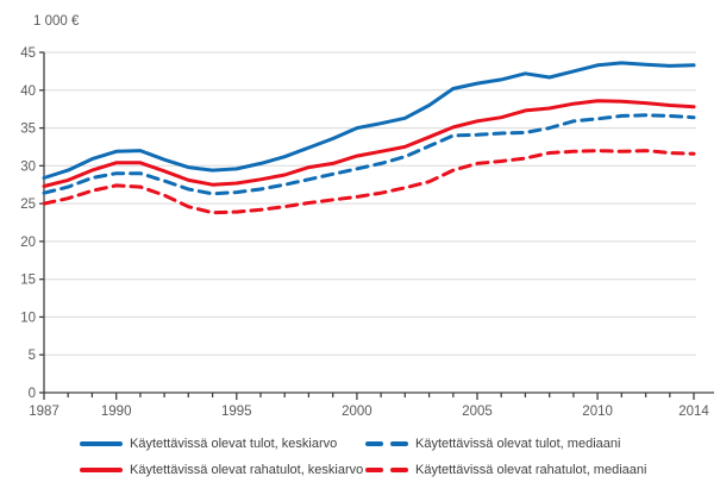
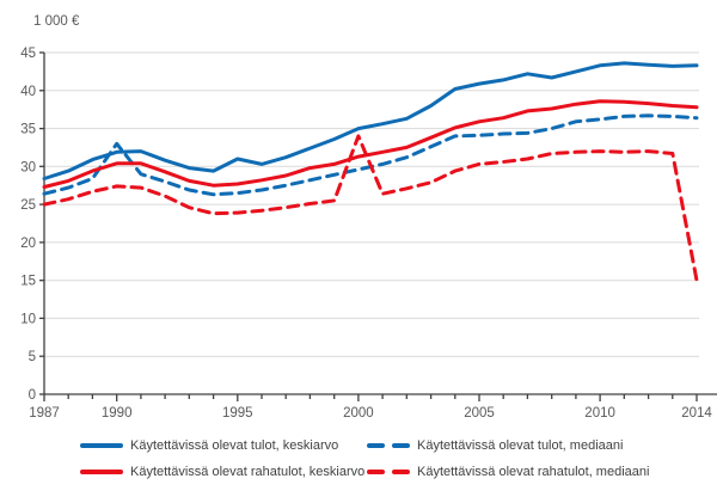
Käytettävissä olevat tulot, mediaani/1990: 29 -> 33
Käytettävissä olevat tulot, keskiarvo/1995: 30 -> 31
Käytettävissä olevat rahatulot, mediaani/2000: 26 -> 34
Käytettävissä olevat rahatulot, mediaani/2014: 32 -> 15
